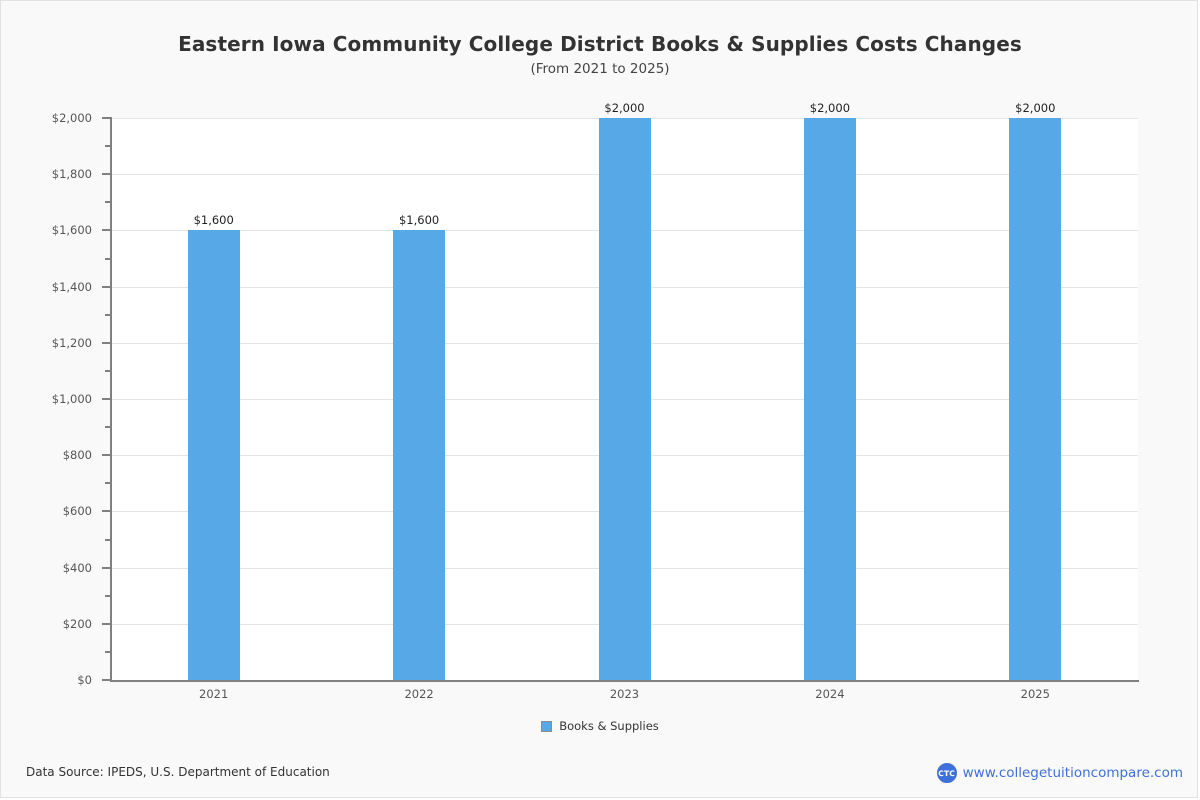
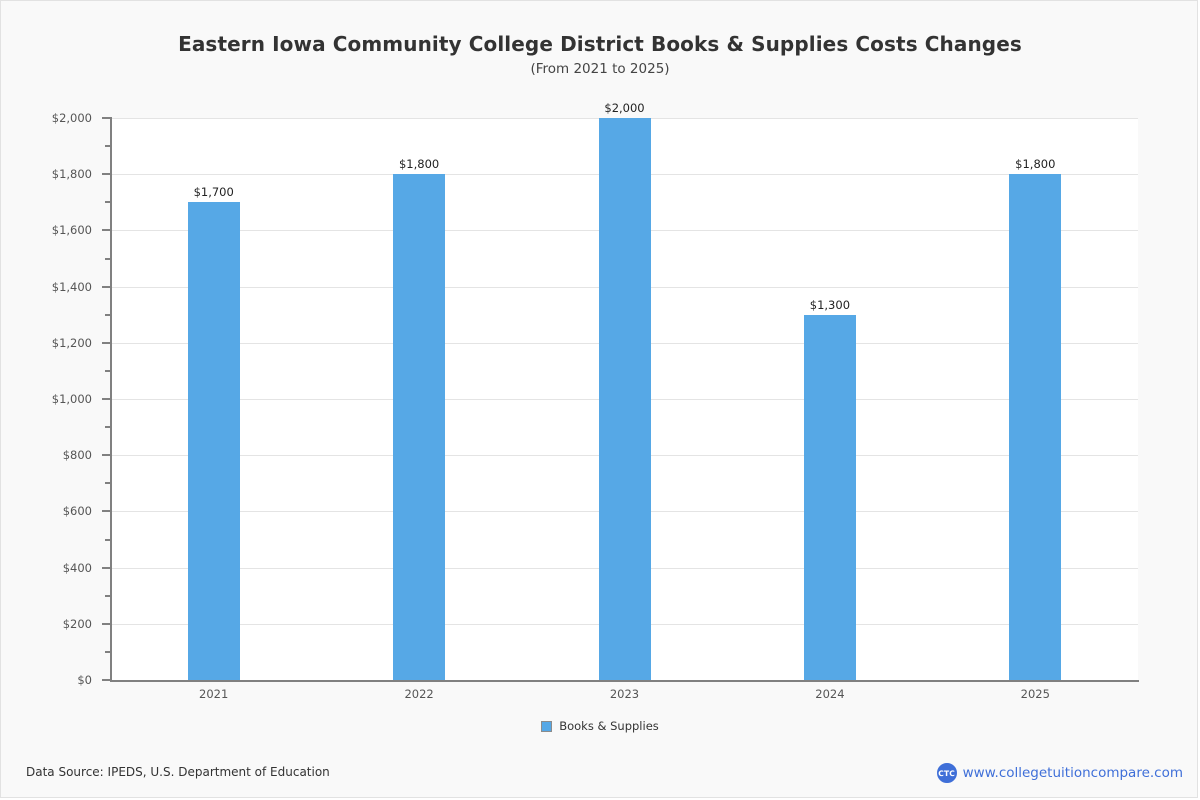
2021: $1,600 -> $1,700
2022: $1,600 -> $1,800
2024: $2,000 -> $1,300
2025: $2,000 -> $1,800
